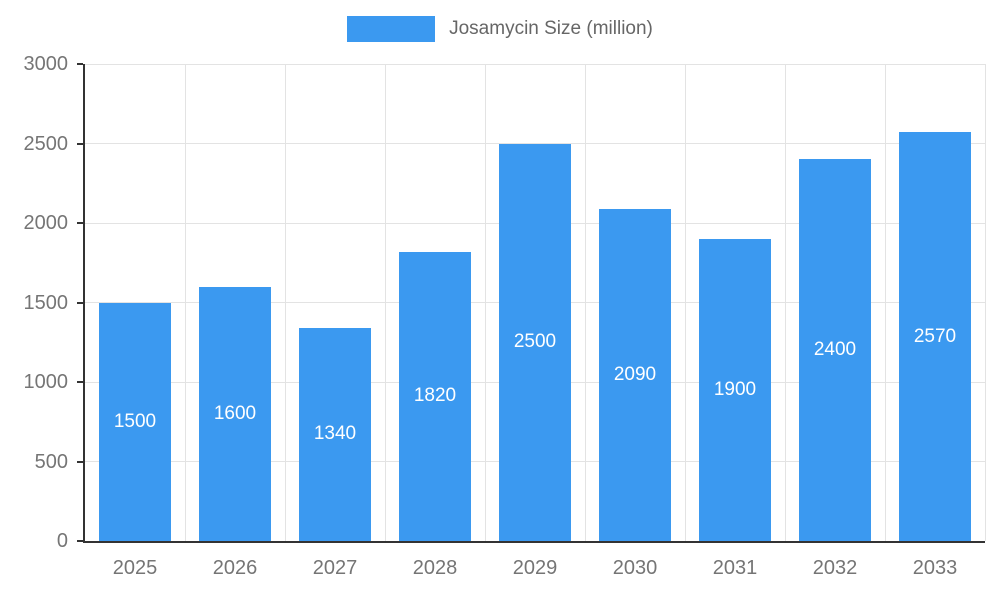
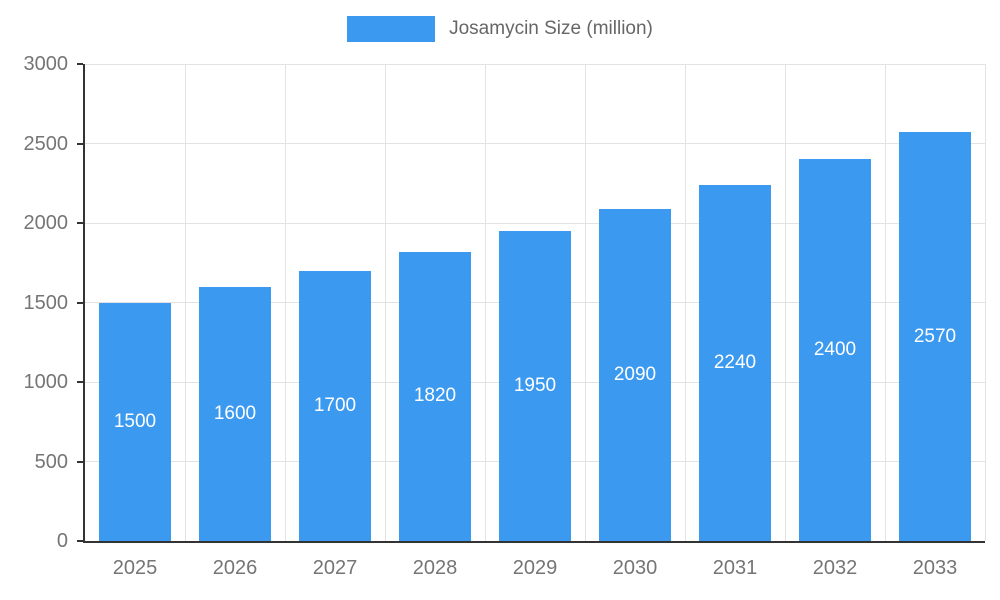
2027: 1340 -> 1700
2029: 2500 -> 1950
2031: 1900 -> 2240
